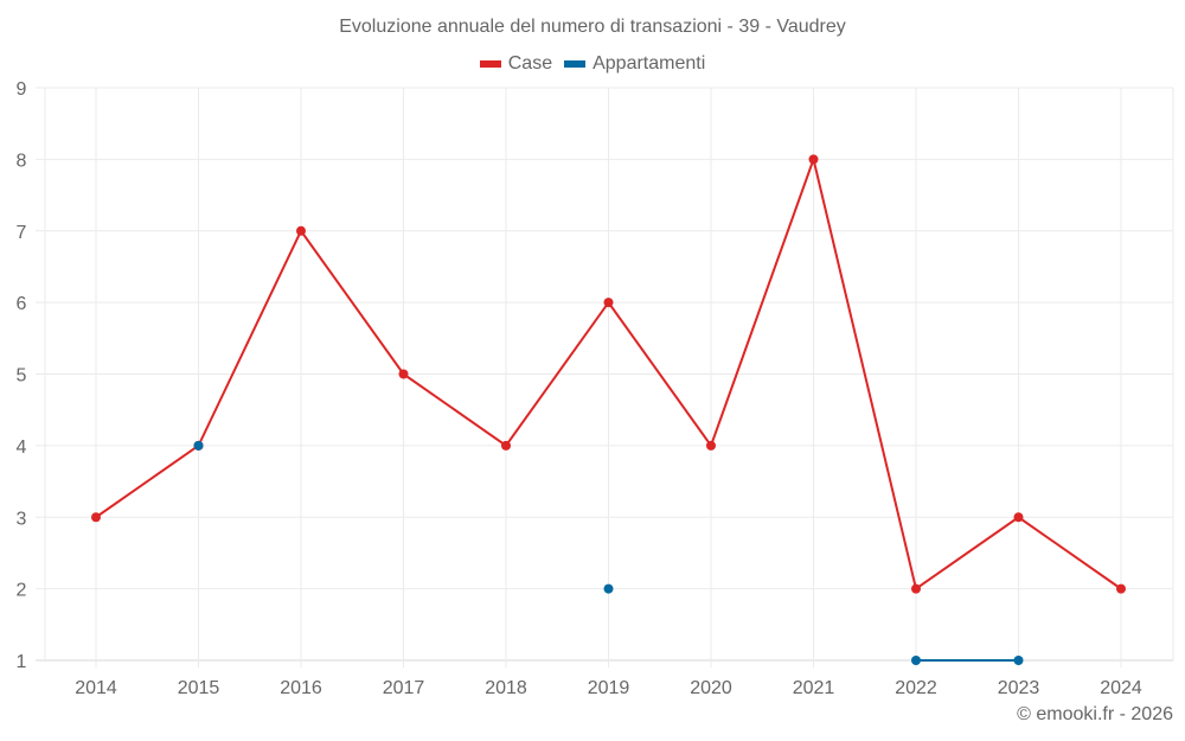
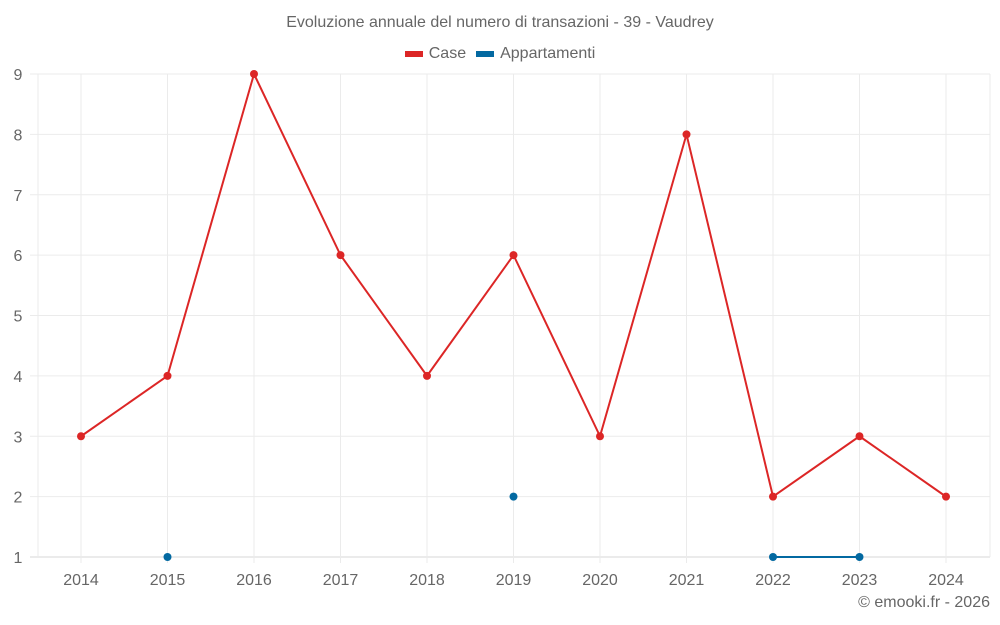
Appartamenti/2015: 4 -> 1
Case/2016: 7 -> 9
Case/2017: 5 -> 6
Case/2020: 4 -> 3
